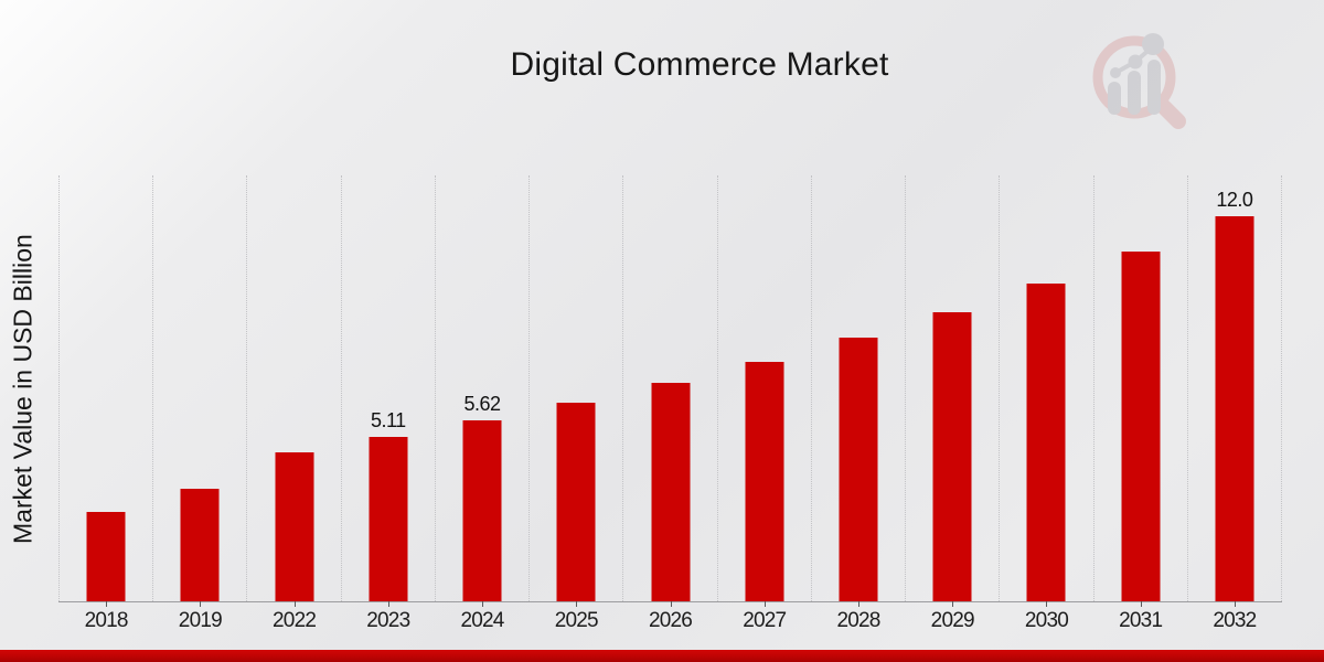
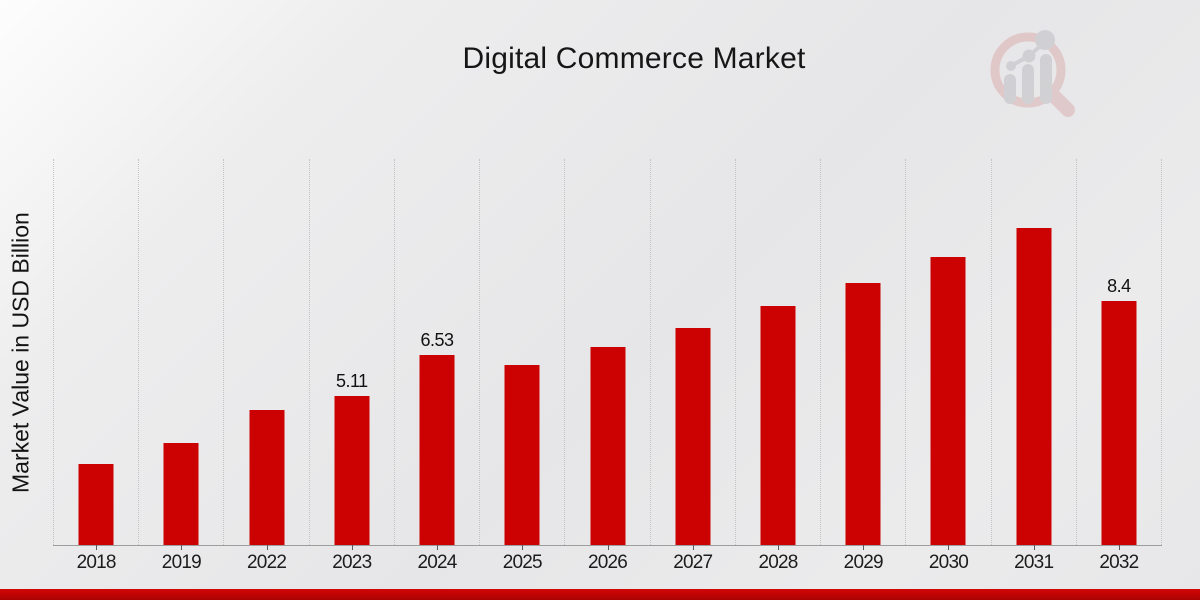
2024: 5.62 -> 6.53
2032: 12.0 -> 8.4
